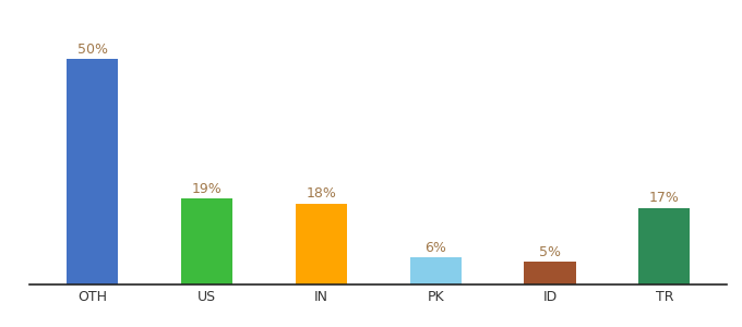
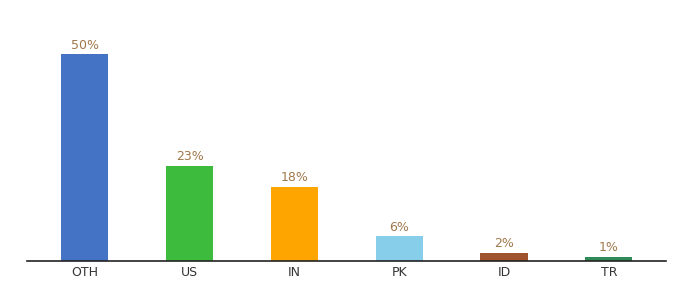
US: 19% -> 23%
ID: 5% -> 2%
TR: 17% -> 1%
